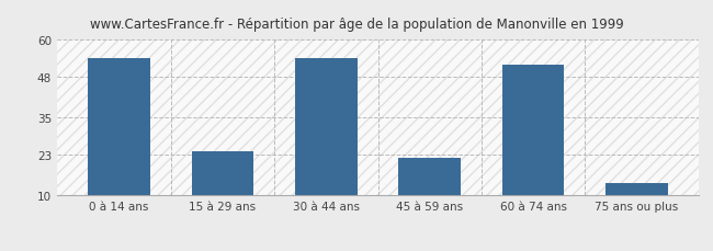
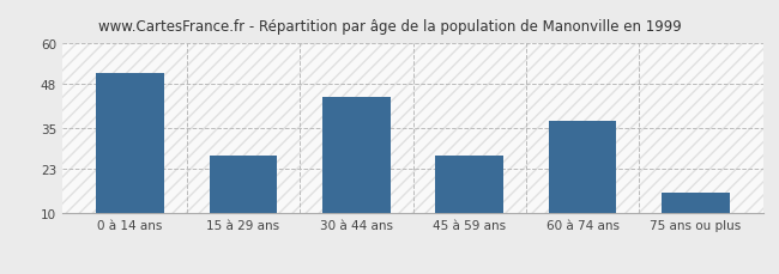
0 à 14 ans: 54 -> 51
15 à 29 ans: 24 -> 27
30 à 44 ans: 54 -> 44
45 à 59 ans: 22 -> 27
60 à 74 ans: 52 -> 37
75 ans ou plus: 14 -> 16
